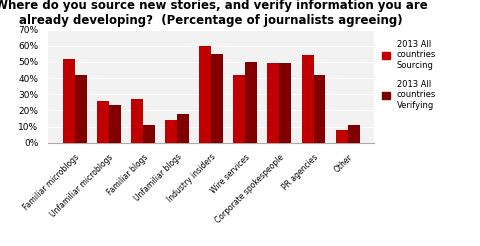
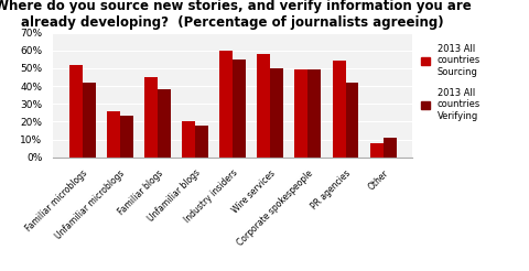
2013 All countries Sourcing/Familiar blogs: 27% -> 45%
2013 All countries Verifying/Familiar blogs: 11% -> 38%
2013 All countries Sourcing/Unfamiliar blogs: 14% -> 20%
2013 All countries Sourcing/Wire services: 42% -> 58%
